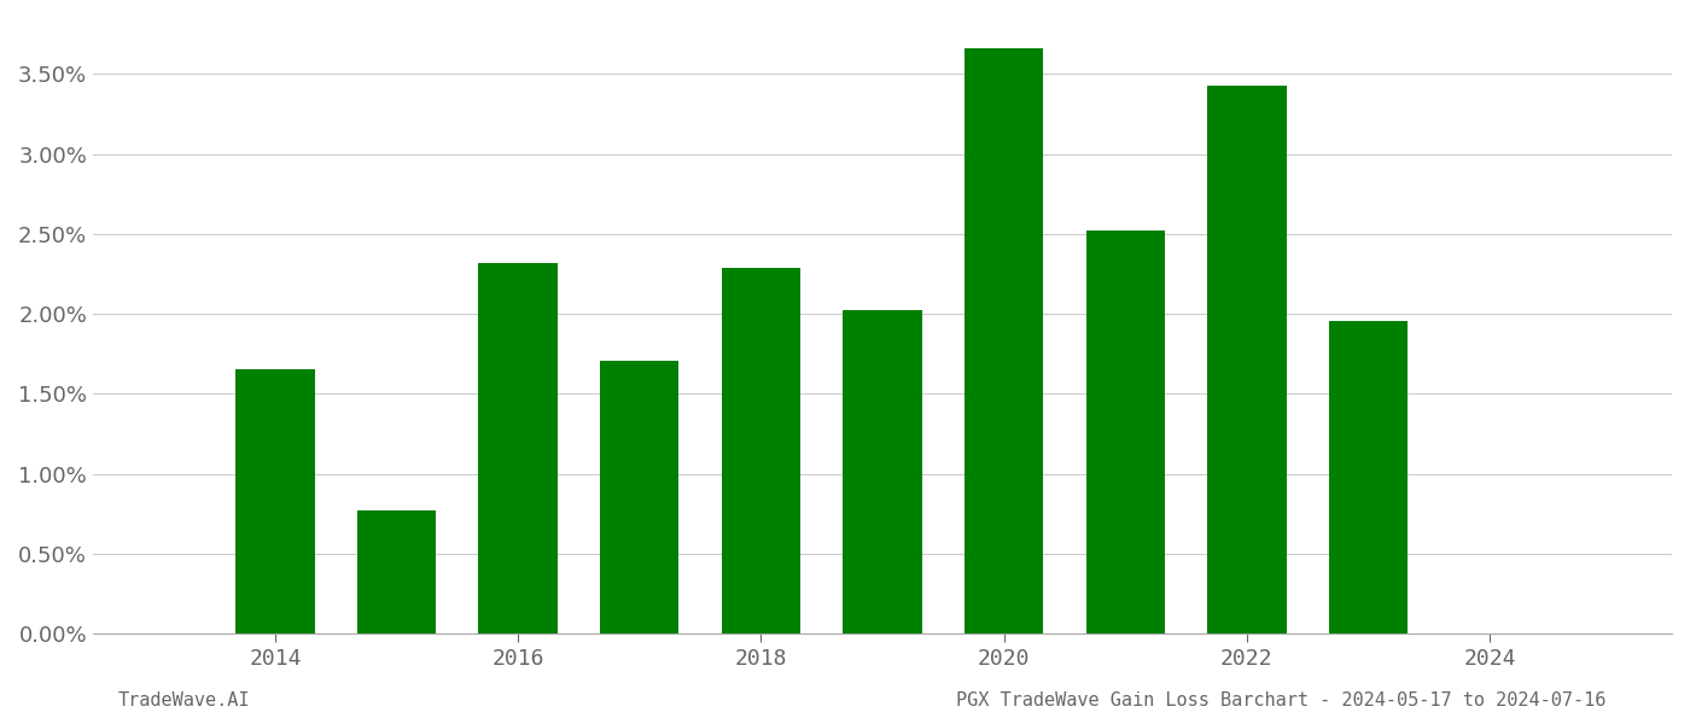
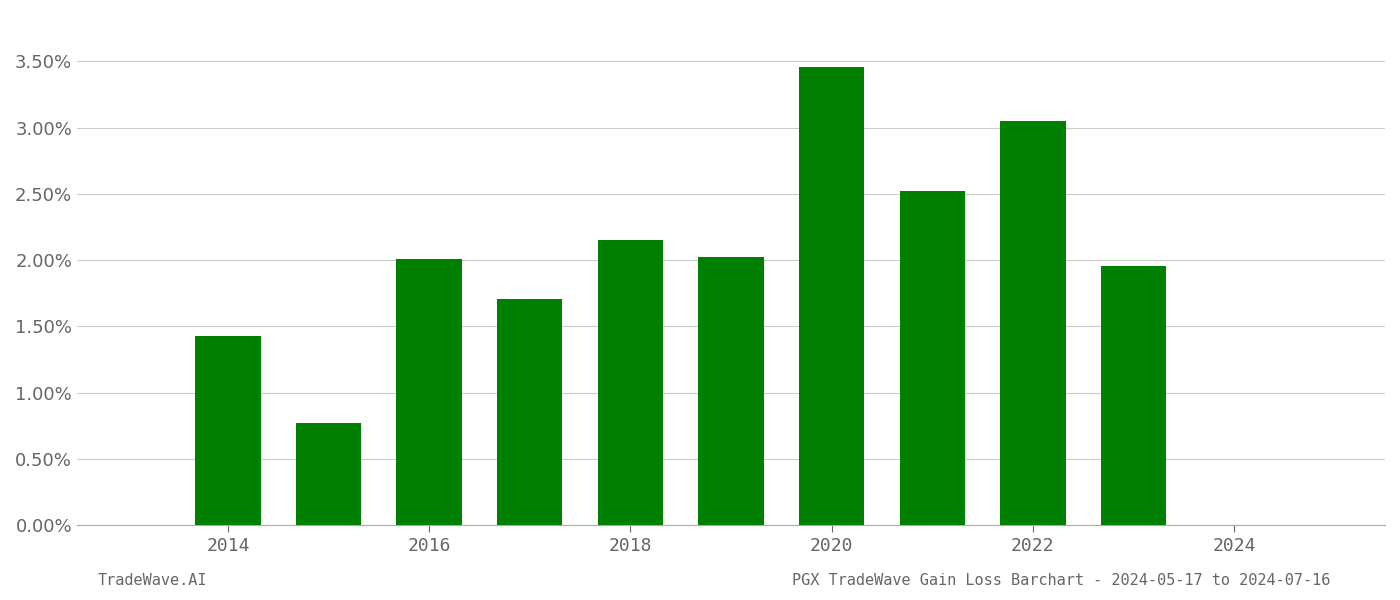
2014: 1.65% -> 1.43%
2016: 2.32% -> 2.01%
2018: 2.28% -> 2.15%
2020: 3.67% -> 3.46%
2022: 3.43% -> 3.05%
